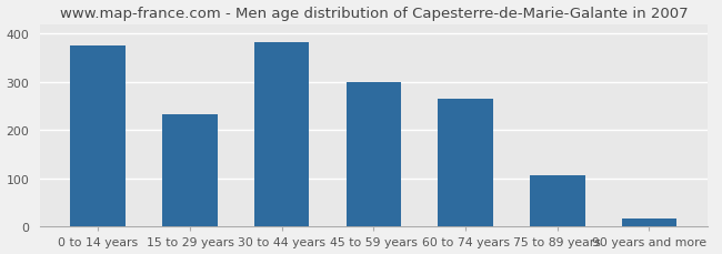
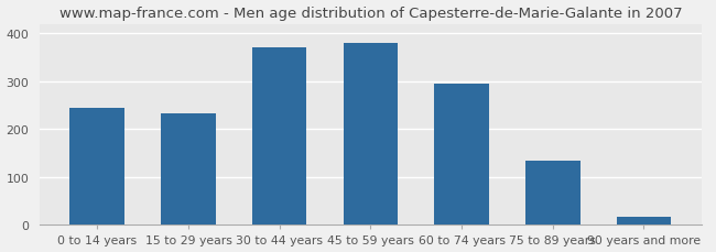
0 to 14 years: 375 -> 245
30 to 44 years: 383 -> 370
45 to 59 years: 299 -> 380
60 to 74 years: 265 -> 295
75 to 89 years: 106 -> 135
